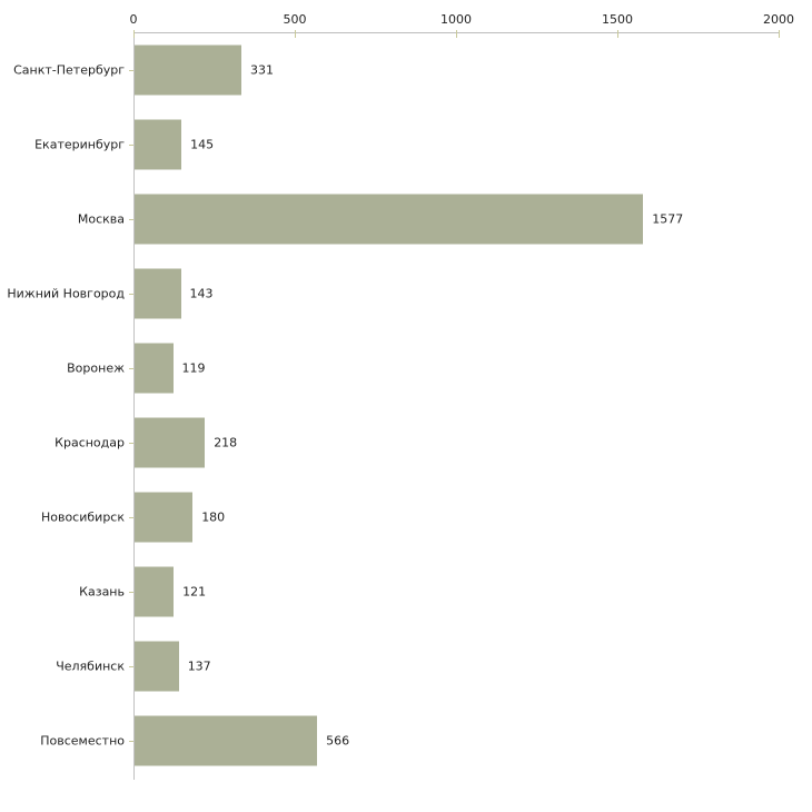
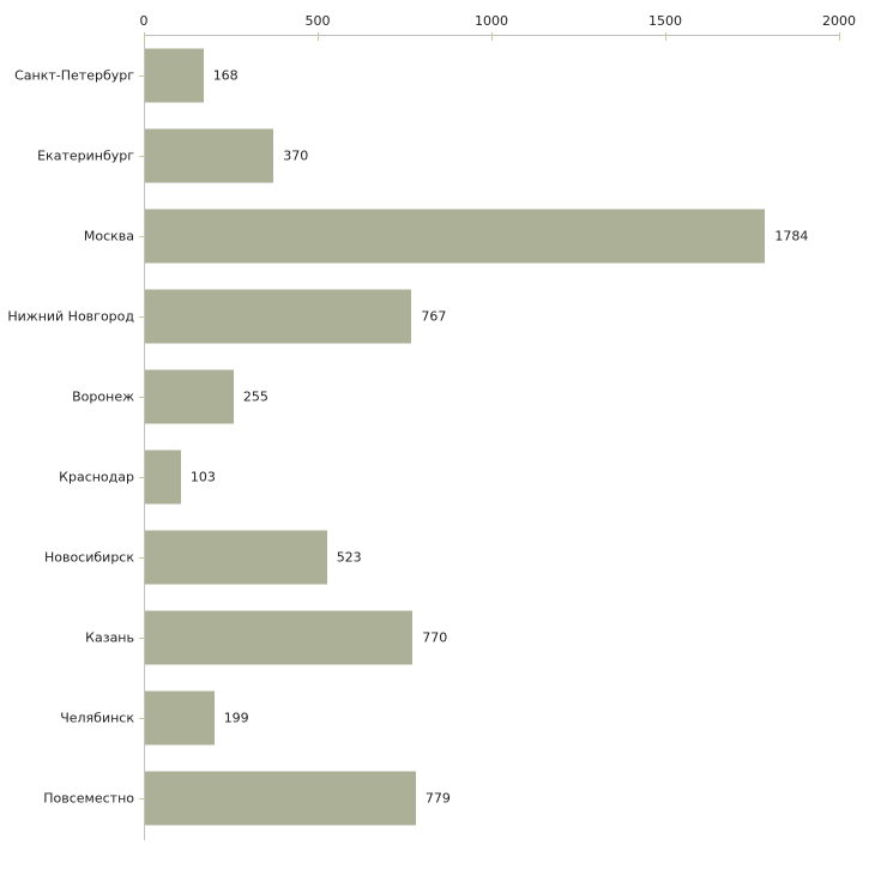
Санкт-Петербург: 331 -> 168
Екатеринбург: 145 -> 370
Москва: 1577 -> 1784
Нижний Новгород: 143 -> 767
Воронеж: 119 -> 255
Краснодар: 218 -> 103
Новосибирск: 180 -> 523
Казань: 121 -> 770
Челябинск: 137 -> 199
Повсеместно: 566 -> 779
